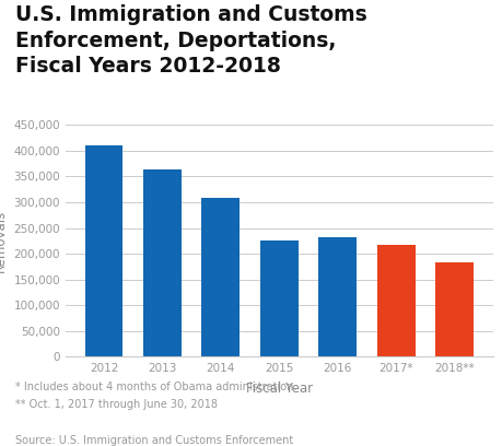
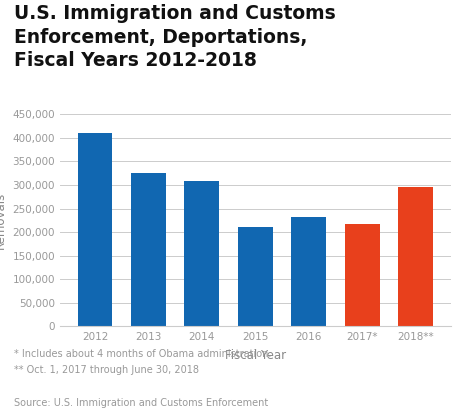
2013: 363,000 -> 325,000
2015: 226,000 -> 210,000
2018**: 184,000 -> 295,000
